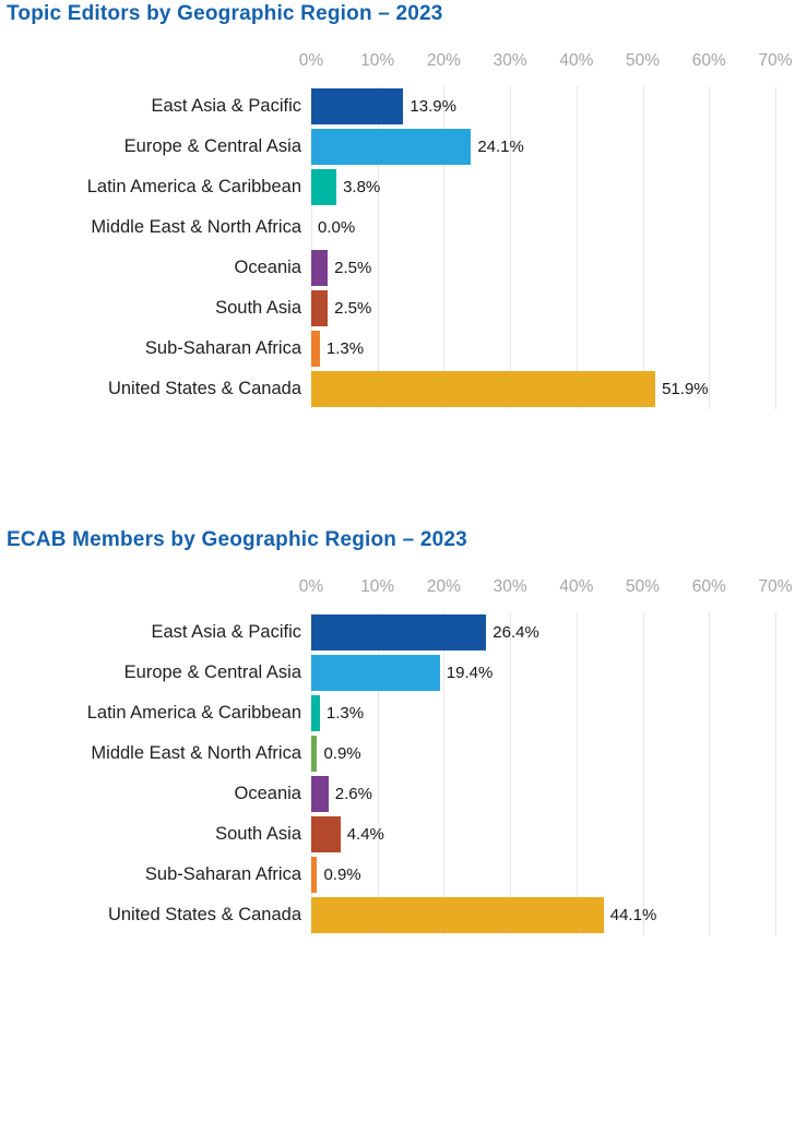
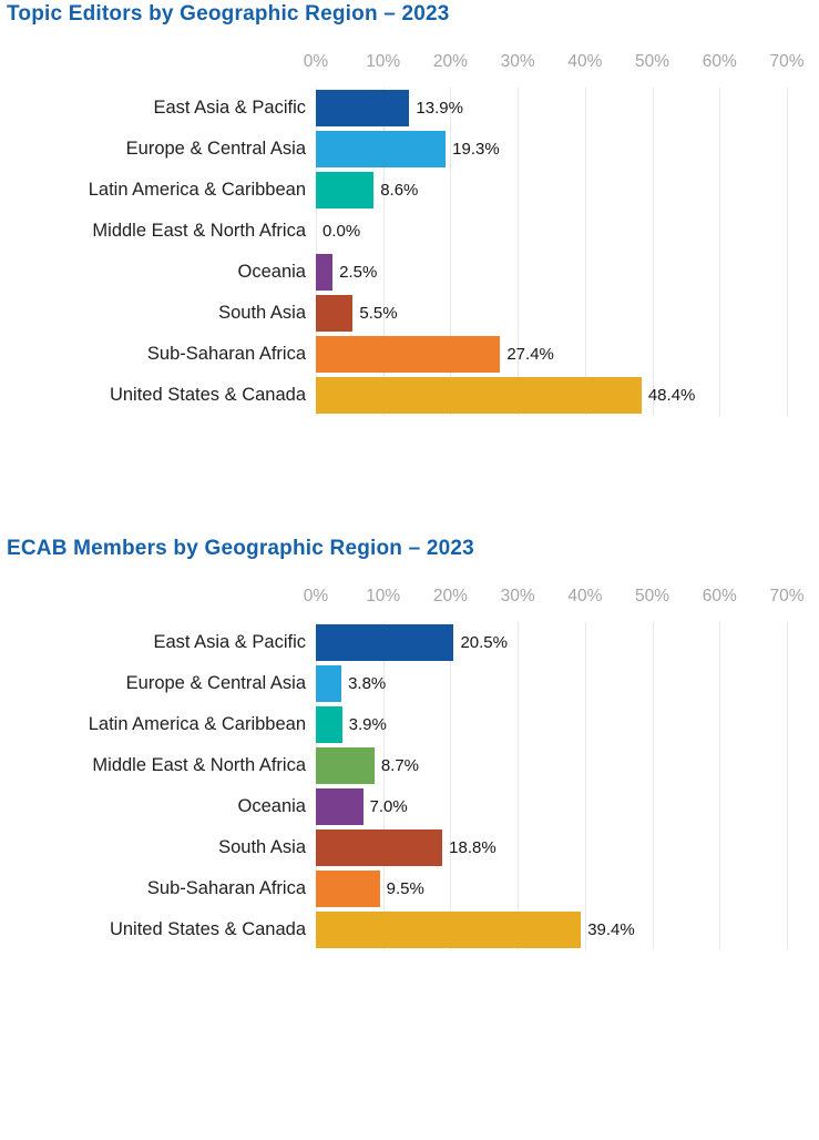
Topic Editors by Geographic Region – 2023/Europe & Central Asia: 24.1% -> 19.3%
Topic Editors by Geographic Region – 2023/Latin America & Caribbean: 3.8% -> 8.6%
Topic Editors by Geographic Region – 2023/South Asia: 2.5% -> 5.5%
Topic Editors by Geographic Region – 2023/Sub-Saharan Africa: 1.3% -> 27.4%
Topic Editors by Geographic Region – 2023/United States & Canada: 51.9% -> 48.4%
ECAB Members by Geographic Region – 2023/East Asia & Pacific: 26.4% -> 20.5%
ECAB Members by Geographic Region – 2023/Europe & Central Asia: 19.4% -> 3.8%
ECAB Members by Geographic Region – 2023/Latin America & Caribbean: 1.3% -> 3.9%
ECAB Members by Geographic Region – 2023/Middle East & North Africa: 0.9% -> 8.7%
ECAB Members by Geographic Region – 2023/Oceania: 2.6% -> 7.0%
ECAB Members by Geographic Region – 2023/South Asia: 4.4% -> 18.8%
ECAB Members by Geographic Region – 2023/Sub-Saharan Africa: 0.9% -> 9.5%
ECAB Members by Geographic Region – 2023/United States & Canada: 44.1% -> 39.4%
